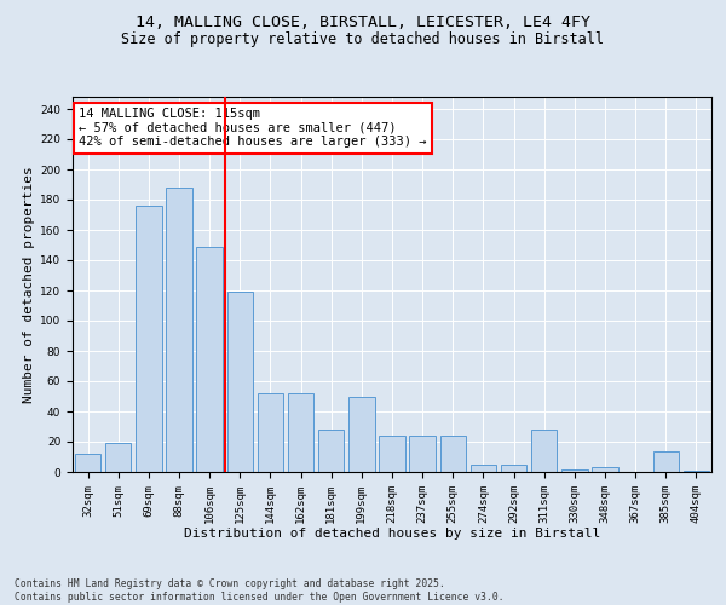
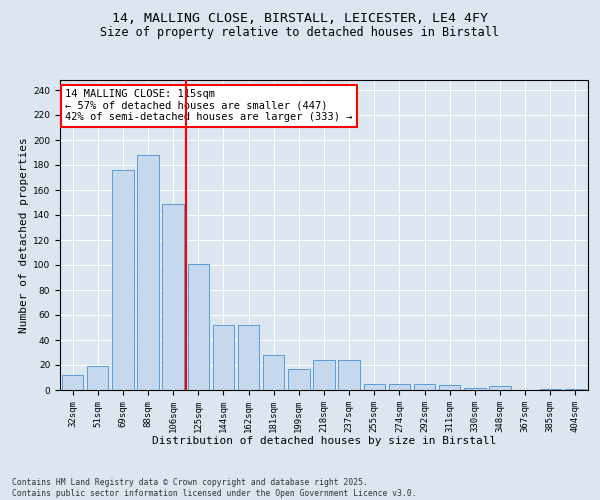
125sqm: 119 -> 101
199sqm: 50 -> 17
255sqm: 24 -> 5
311sqm: 28 -> 4
385sqm: 14 -> 1
